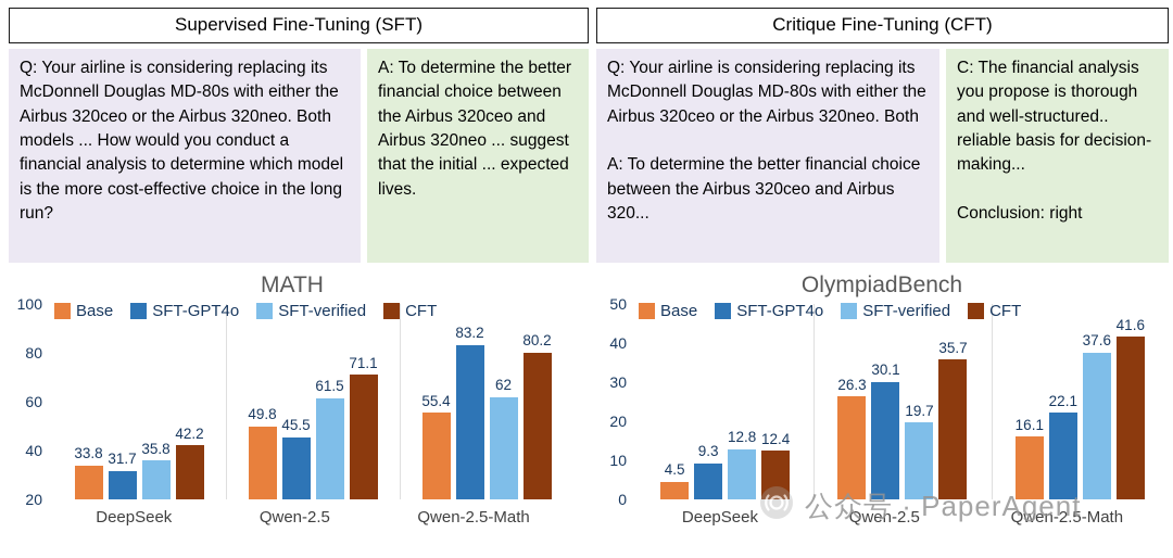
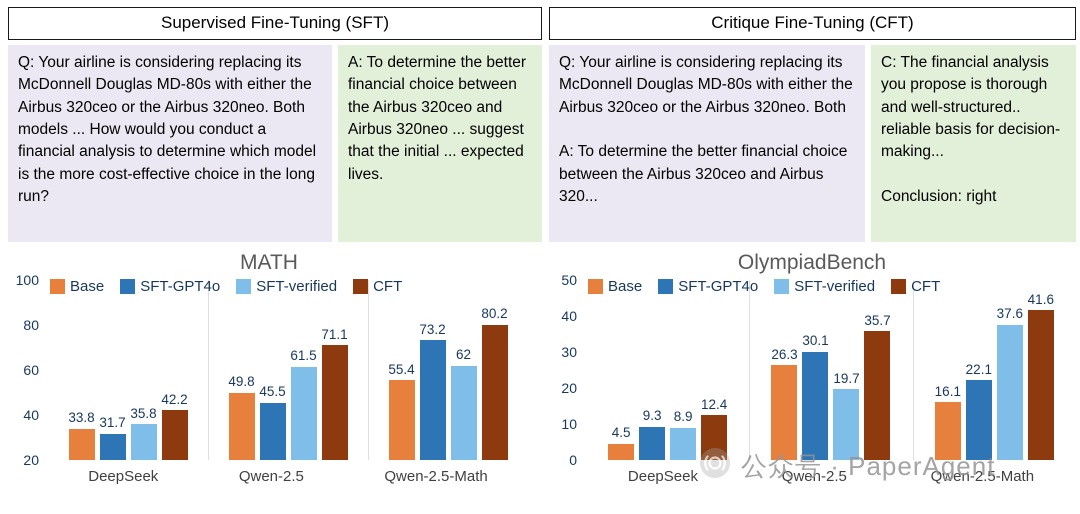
MATH/SFT-GPT4o/Qwen-2.5-Math: 83.2 -> 73.2
OlympiadBench/SFT-verified/DeepSeek: 12.8 -> 8.9
